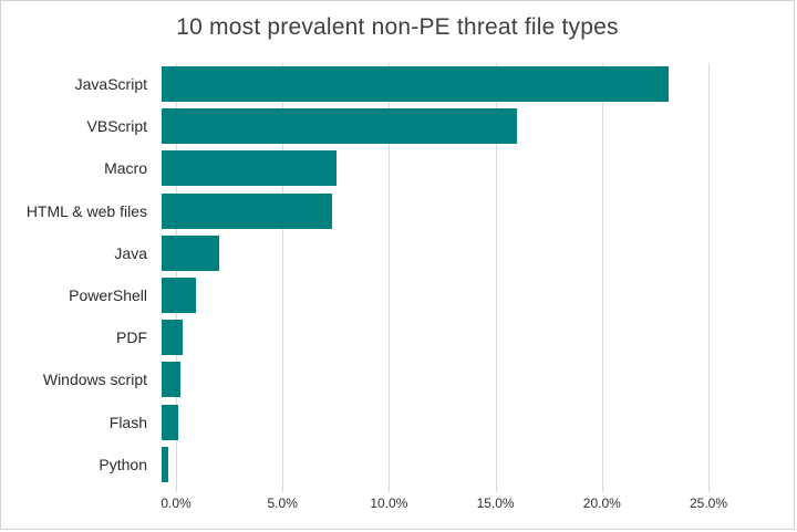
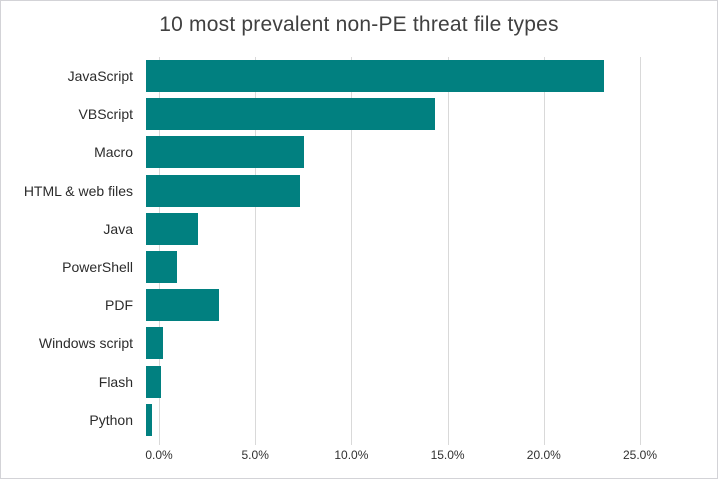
VBScript: 16.7% -> 15.0%
PDF: 1.0% -> 3.8%
